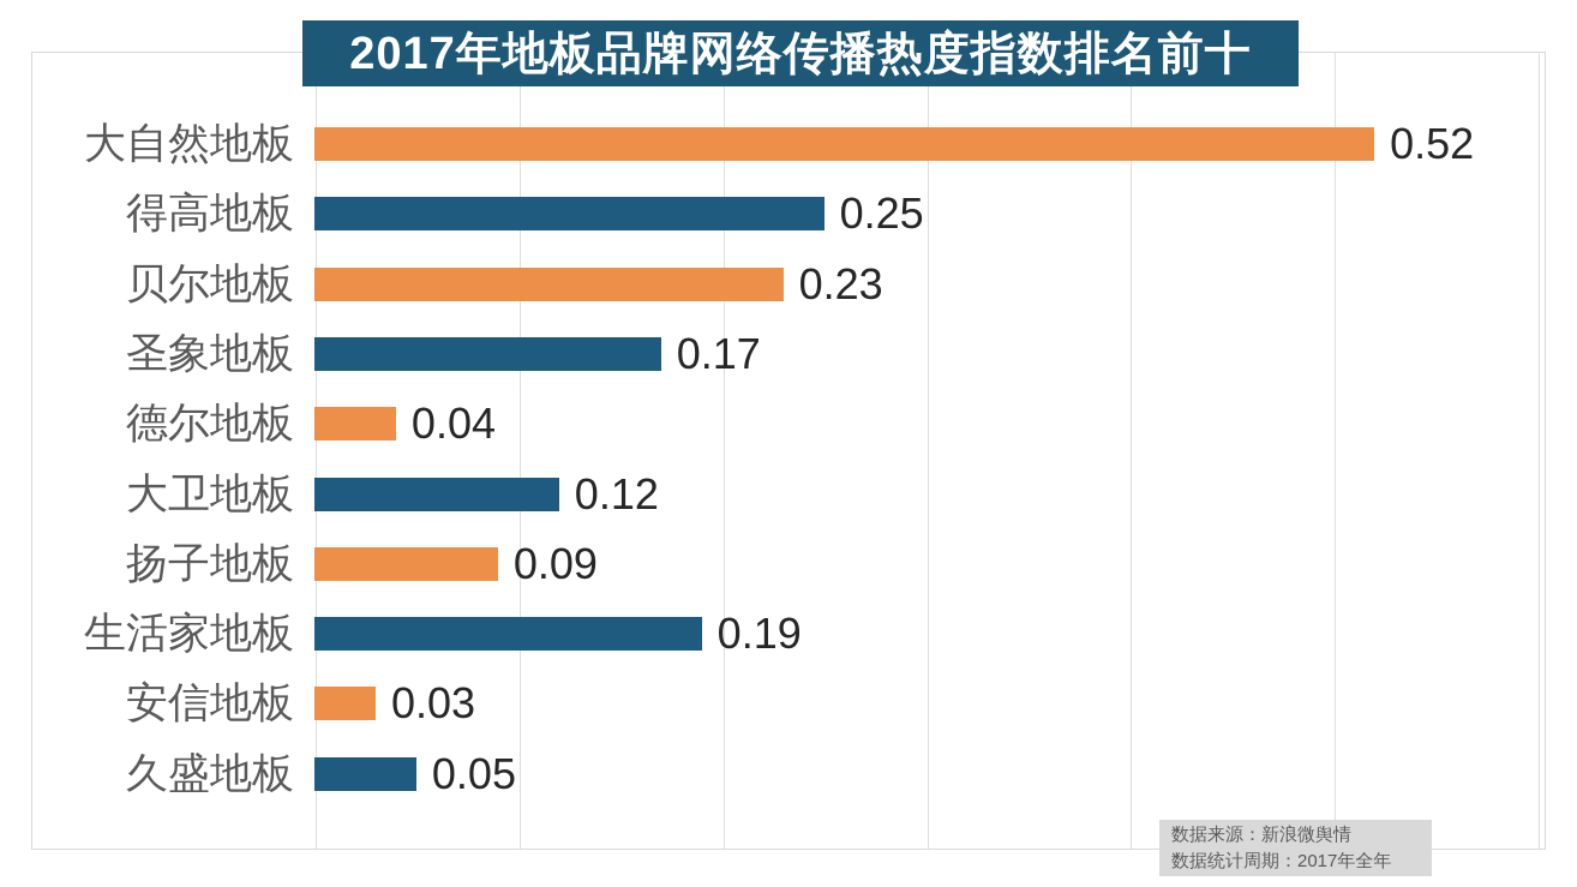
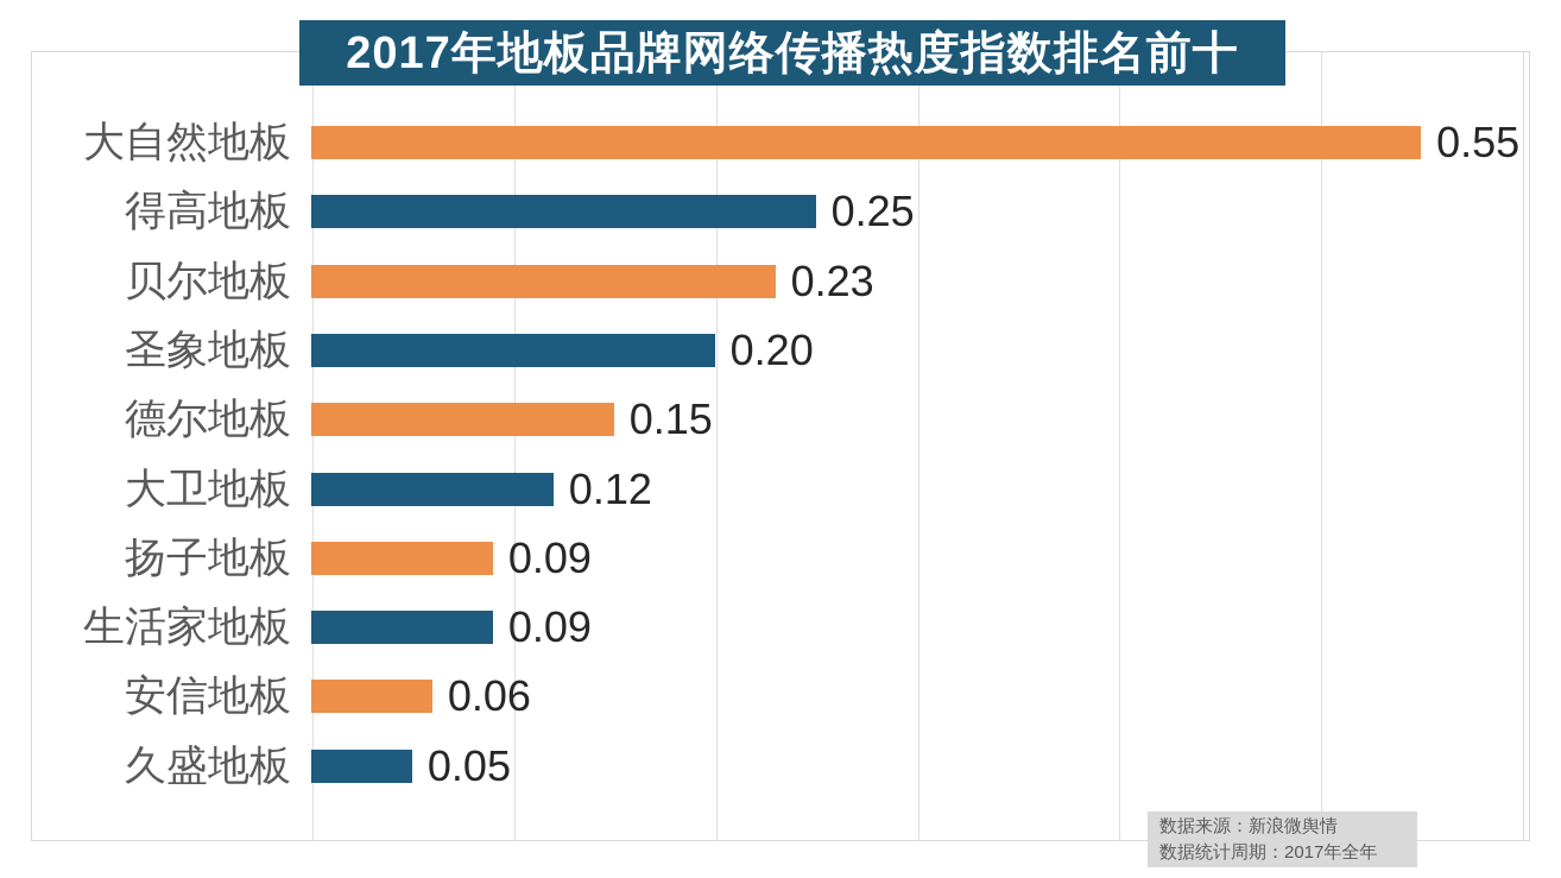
大自然地板: 0.52 -> 0.55
圣象地板: 0.17 -> 0.20
德尔地板: 0.04 -> 0.15
生活家地板: 0.19 -> 0.09
安信地板: 0.03 -> 0.06
